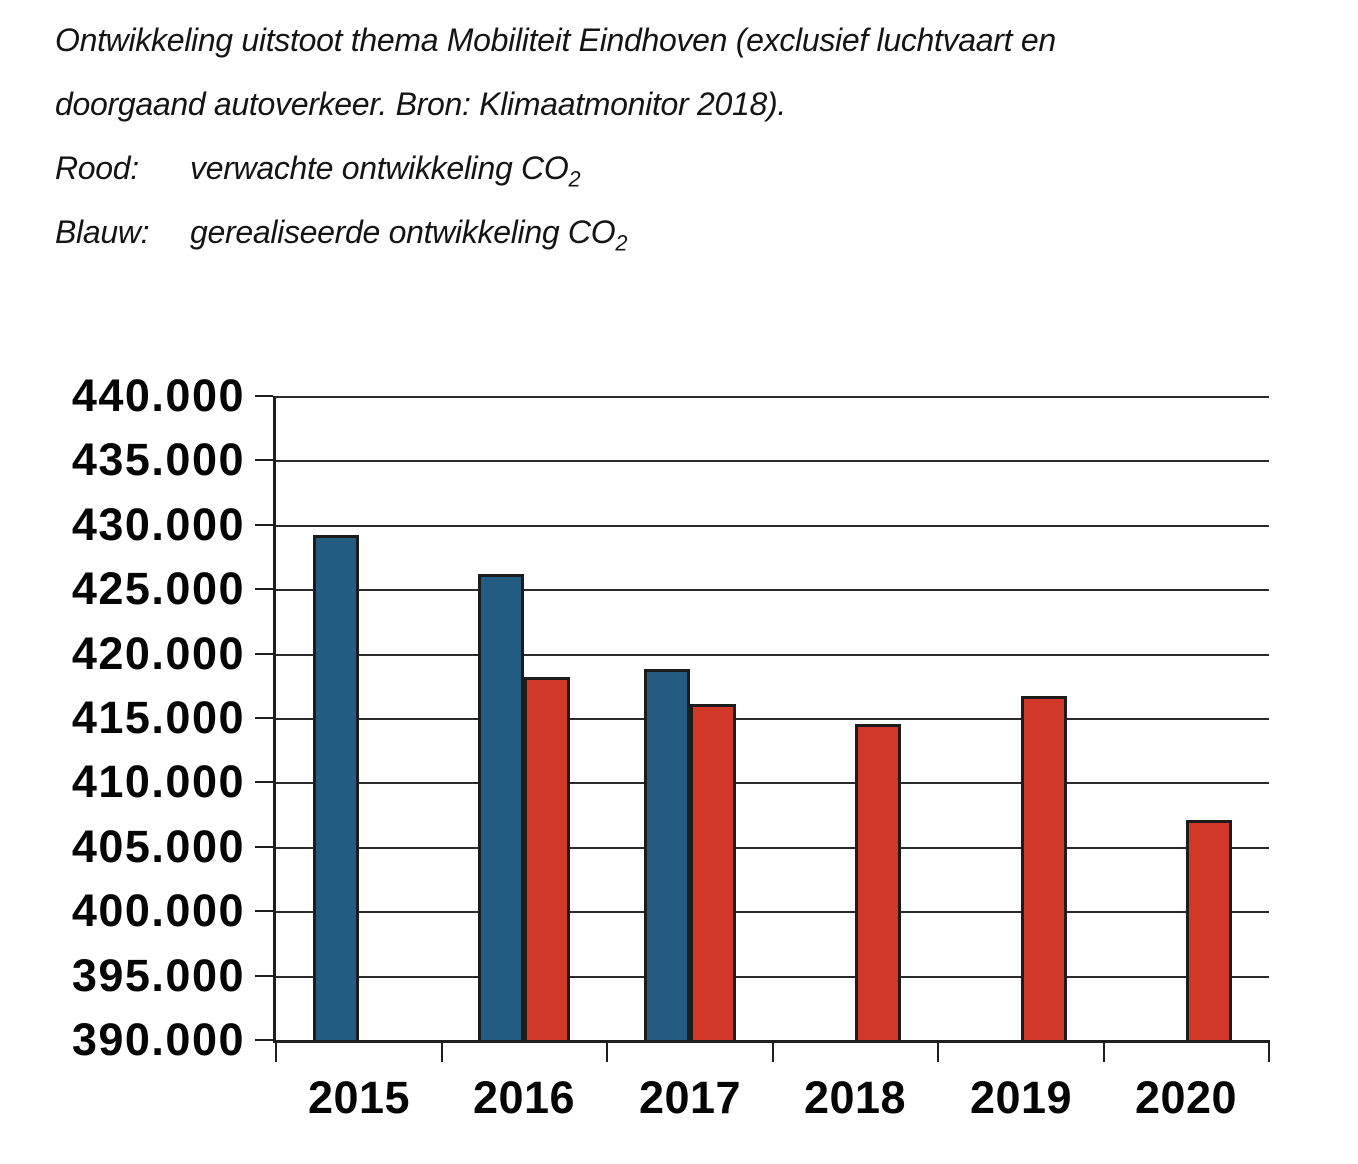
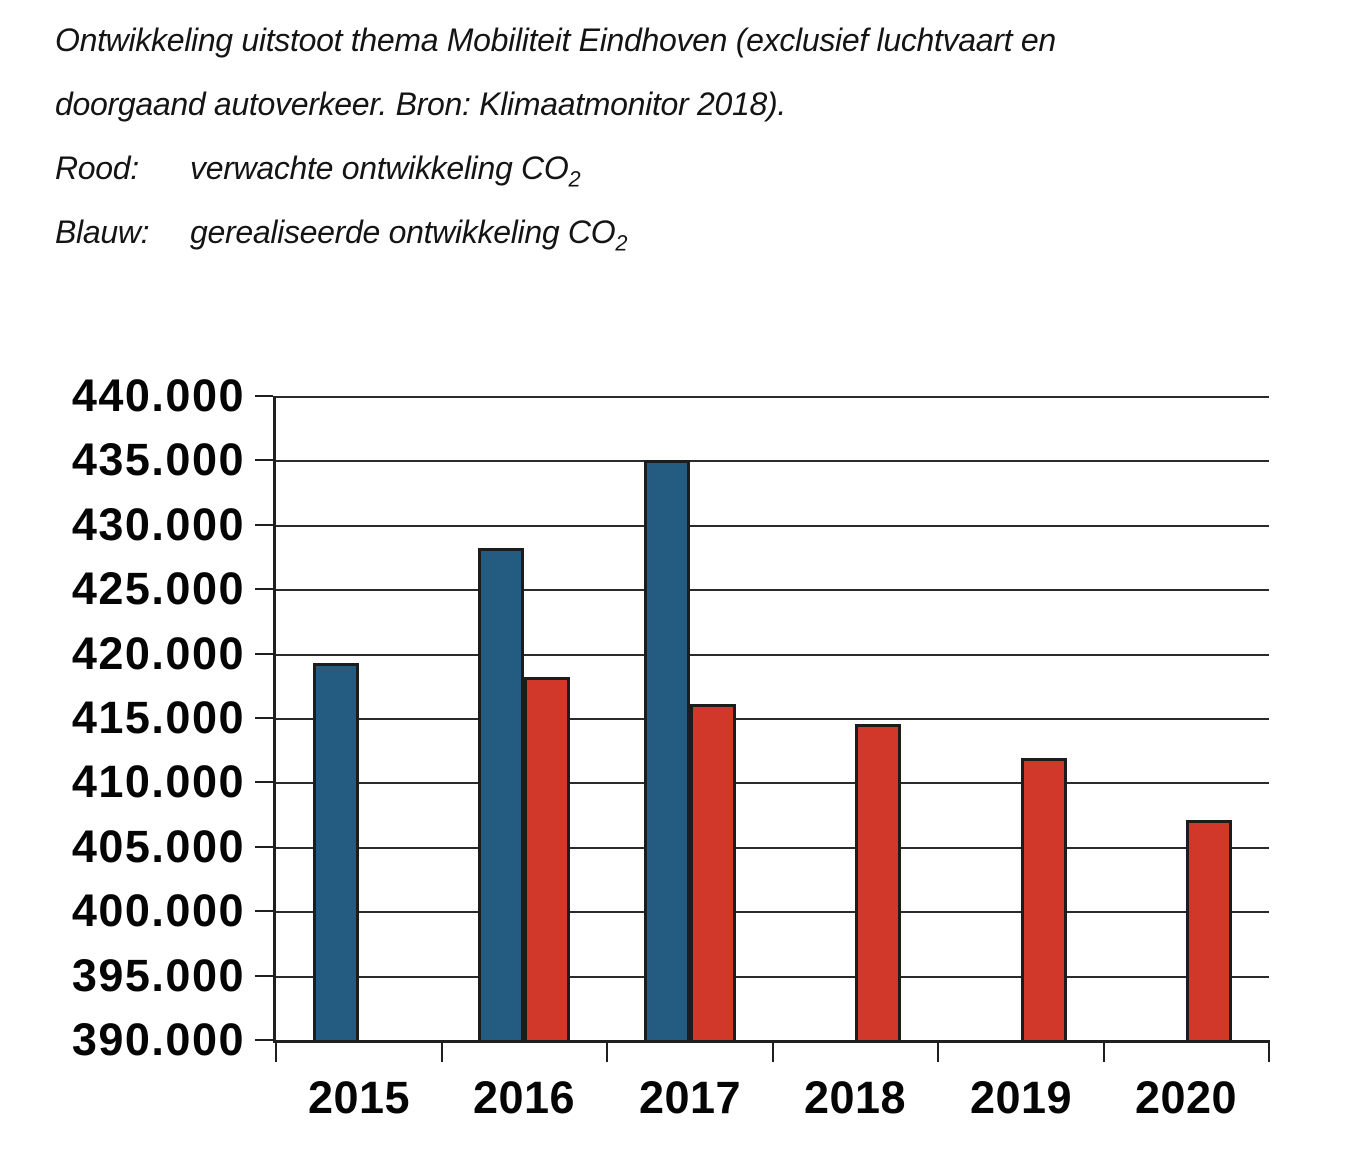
gerealiseerde ontwikkeling CO2/2015: 429200 -> 419300
gerealiseerde ontwikkeling CO2/2016: 426200 -> 428200
gerealiseerde ontwikkeling CO2/2017: 418800 -> 435000
verwachte ontwikkeling CO2/2019: 416700 -> 411900
